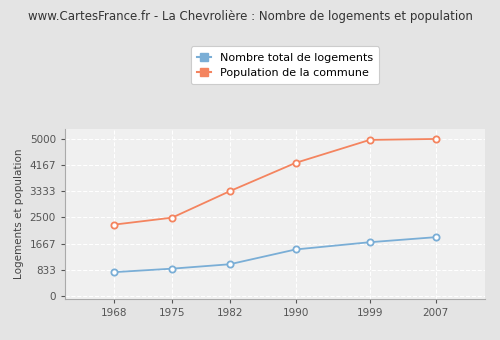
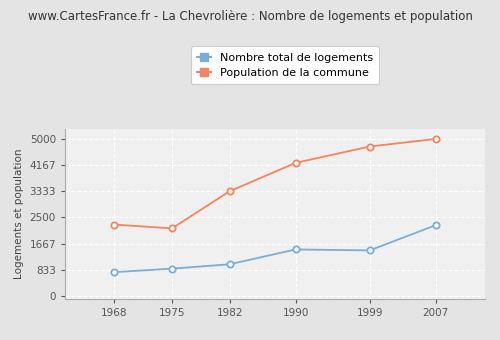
Population de la commune/1975: 2490 -> 2150
Nombre total de logements/1999: 1710 -> 1450
Population de la commune/1999: 4960 -> 4750
Nombre total de logements/2007: 1870 -> 2250
